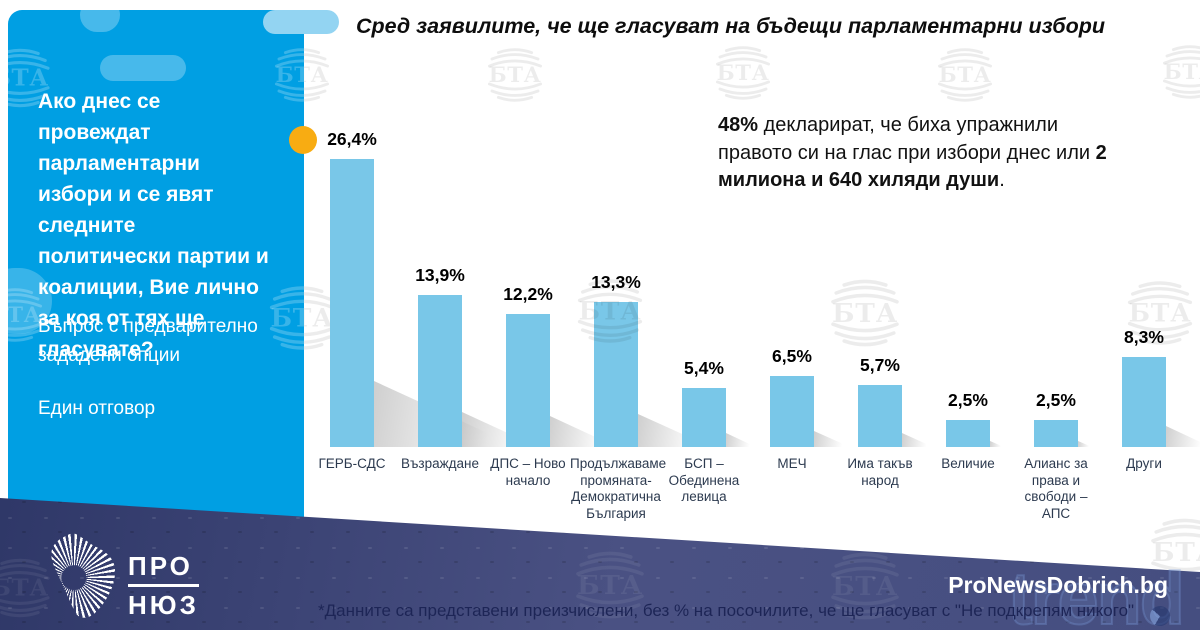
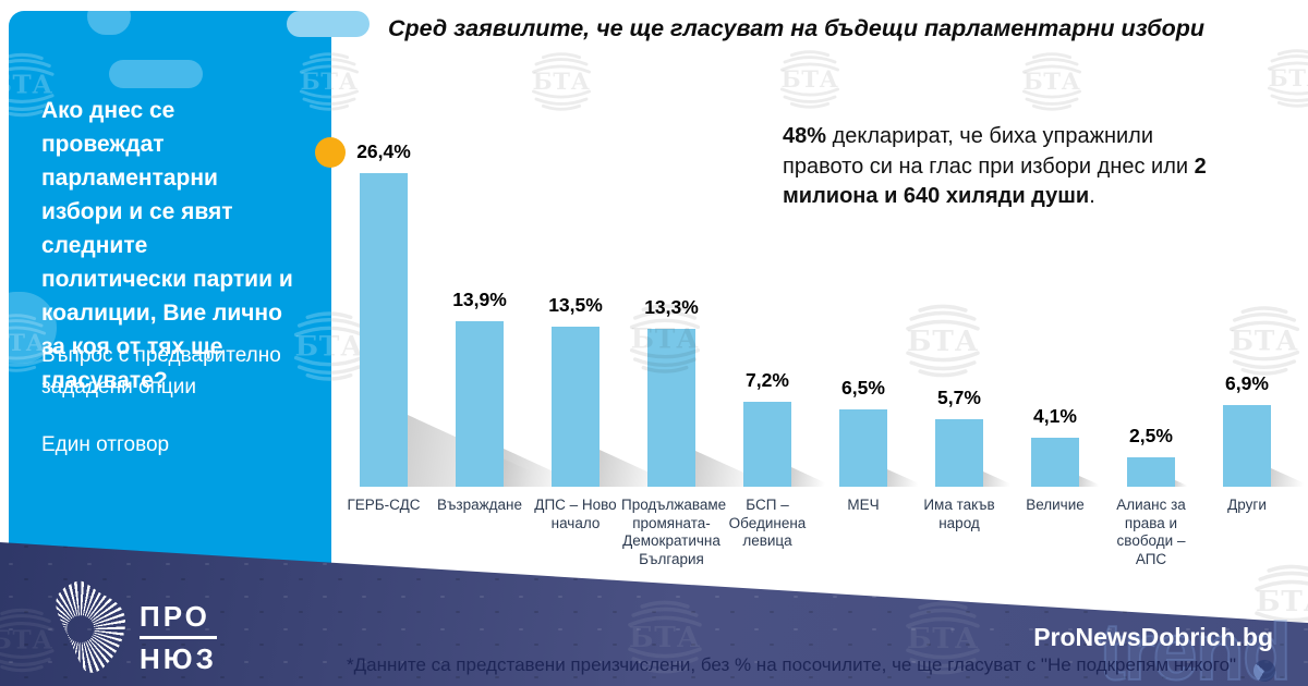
ДПС – Ново начало: 12,2% -> 13,5%
БСП – Обединена левица: 5,4% -> 7,2%
Величие: 2,5% -> 4,1%
Други: 8,3% -> 6,9%
